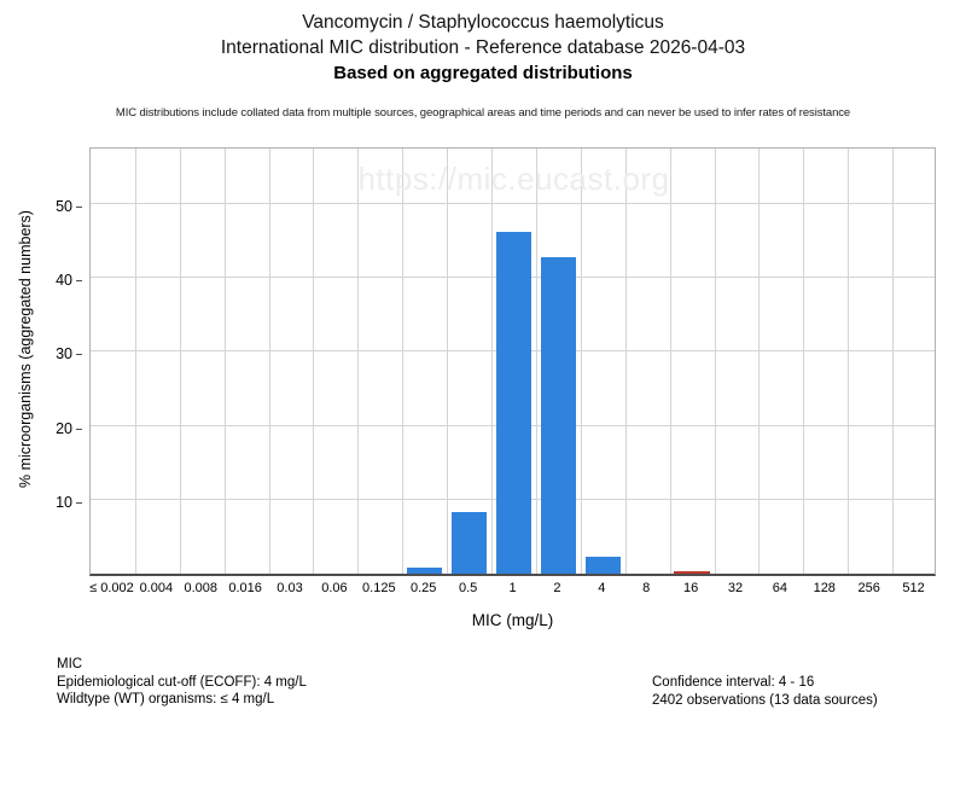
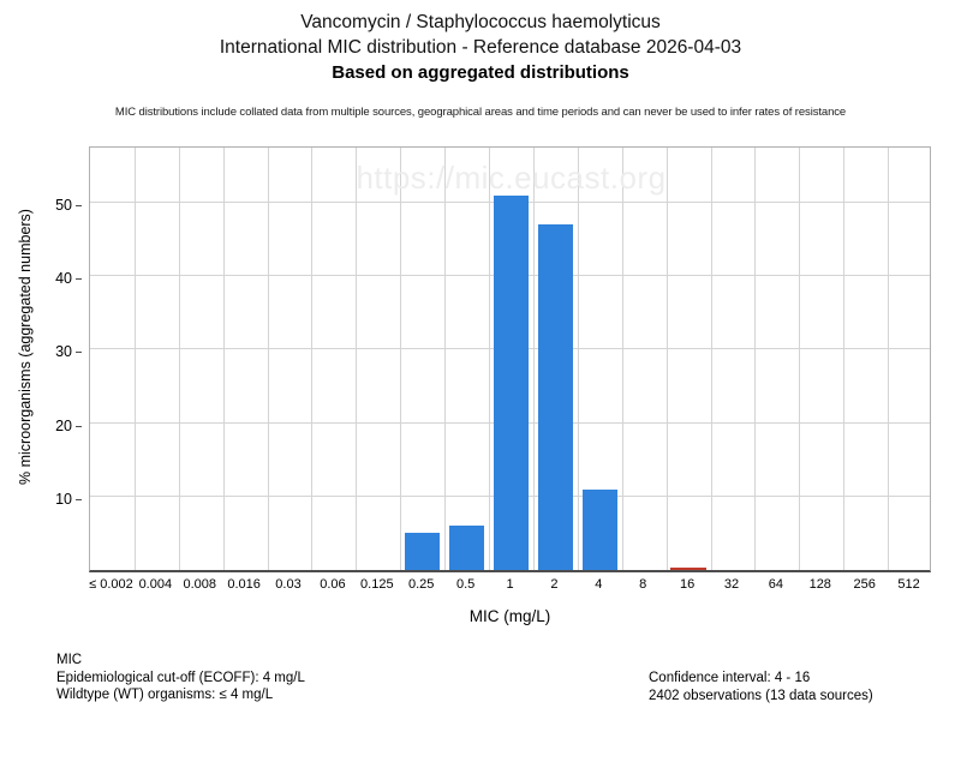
0.25: 1 -> 5
0.5: 8 -> 6
1: 46 -> 51
2: 43 -> 47
4: 2 -> 11
